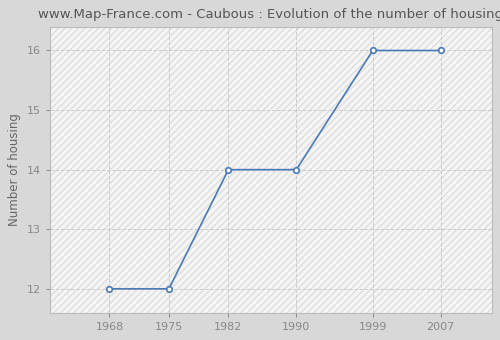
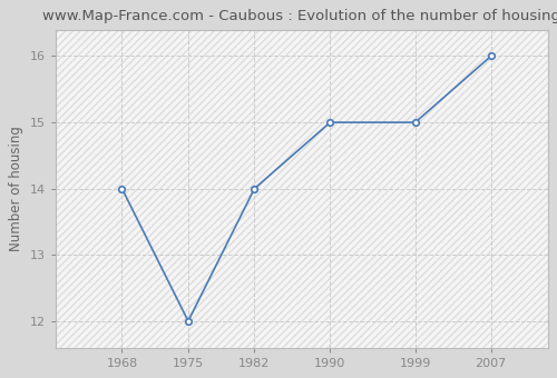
1968: 12 -> 14
1990: 14 -> 15
1999: 16 -> 15
